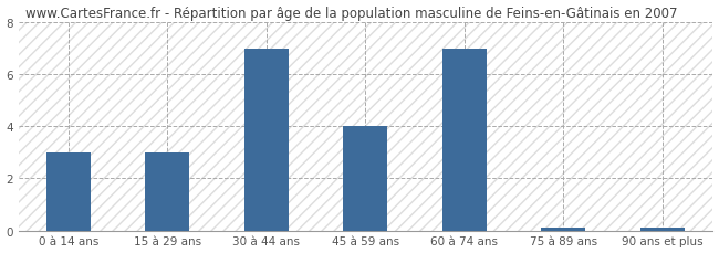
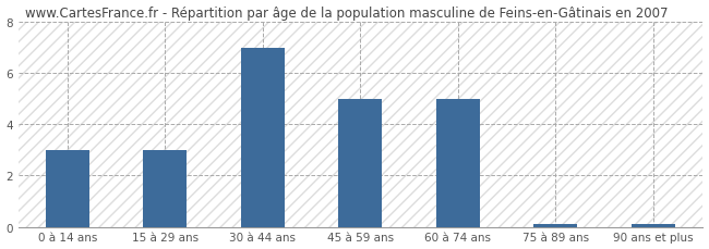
45 à 59 ans: 4.0 -> 5.0
60 à 74 ans: 7.0 -> 5.0
